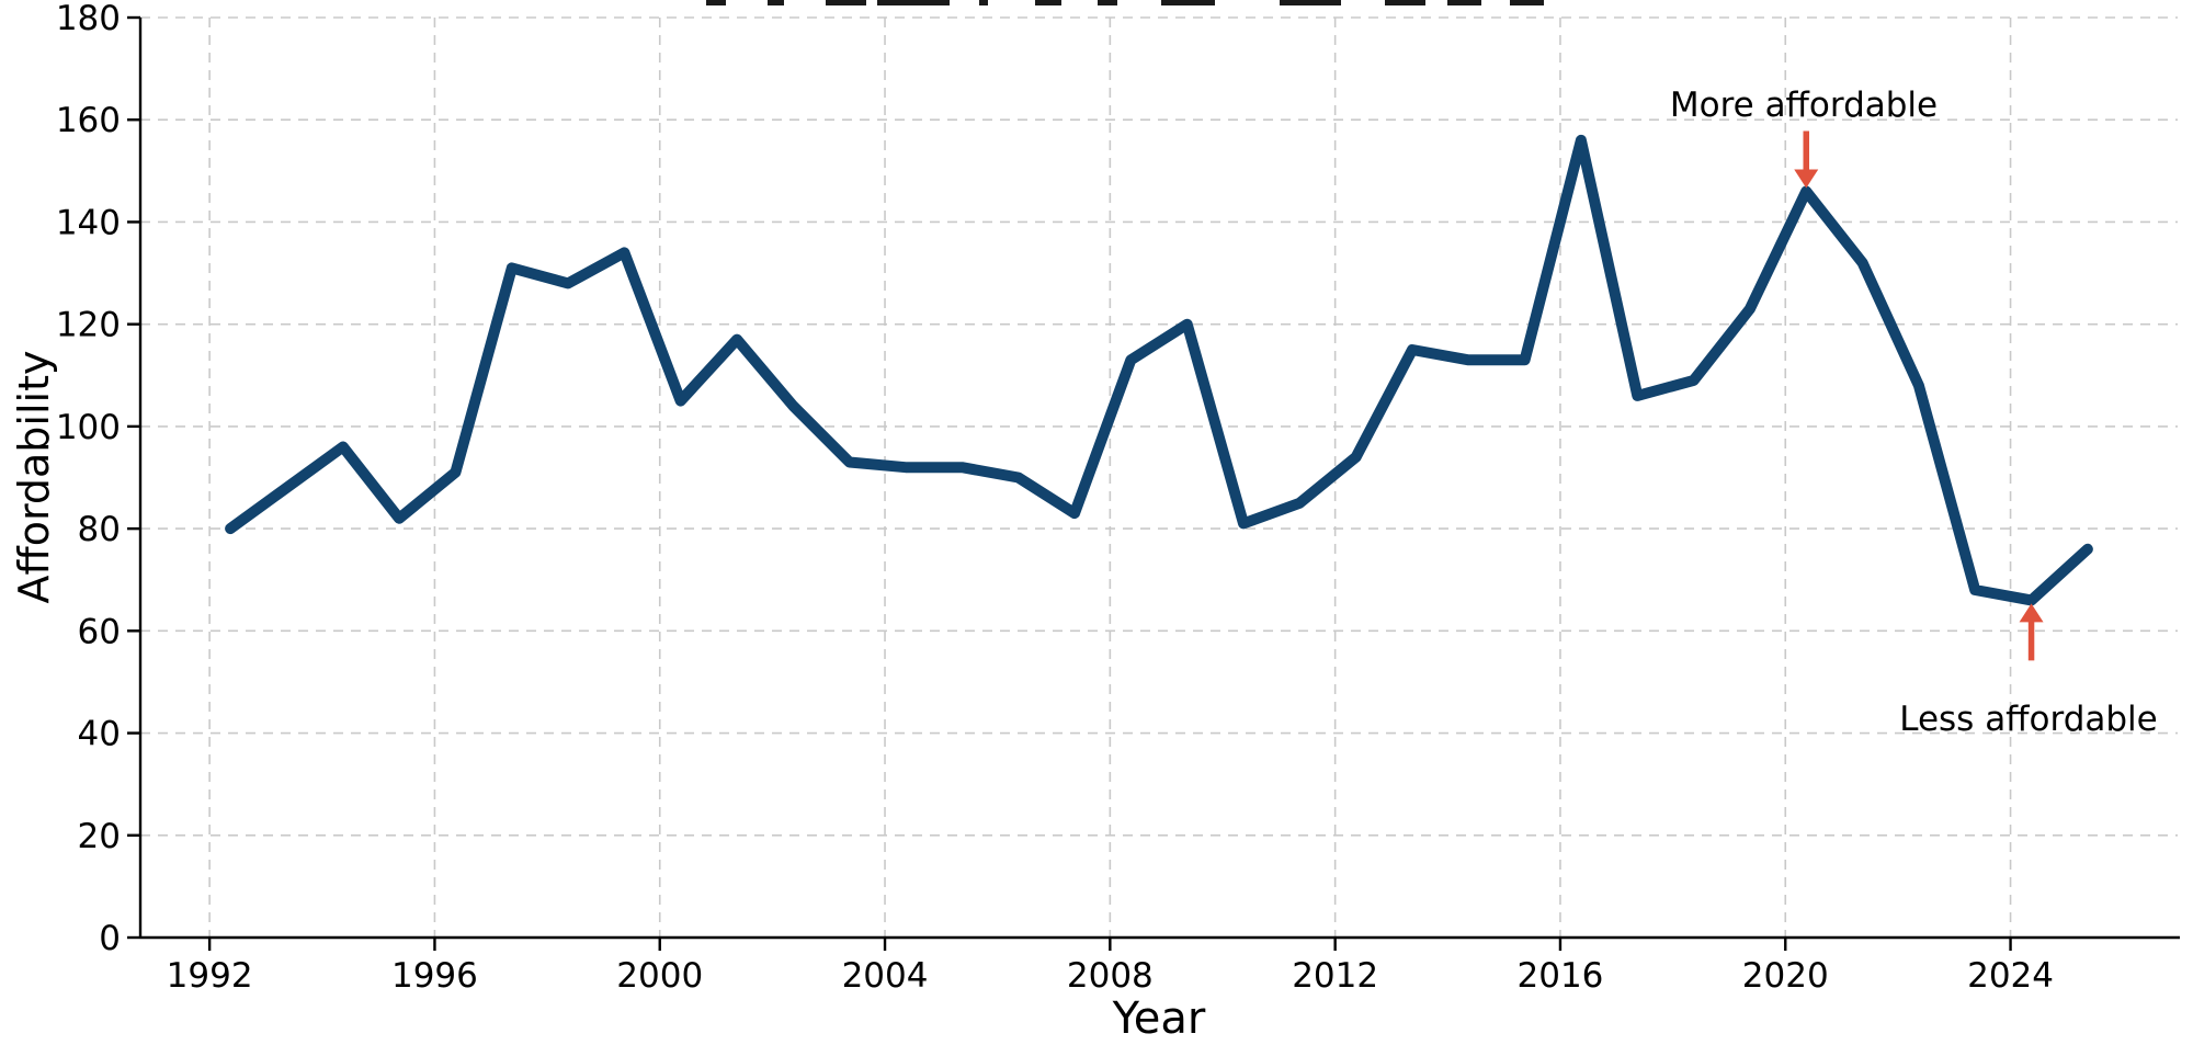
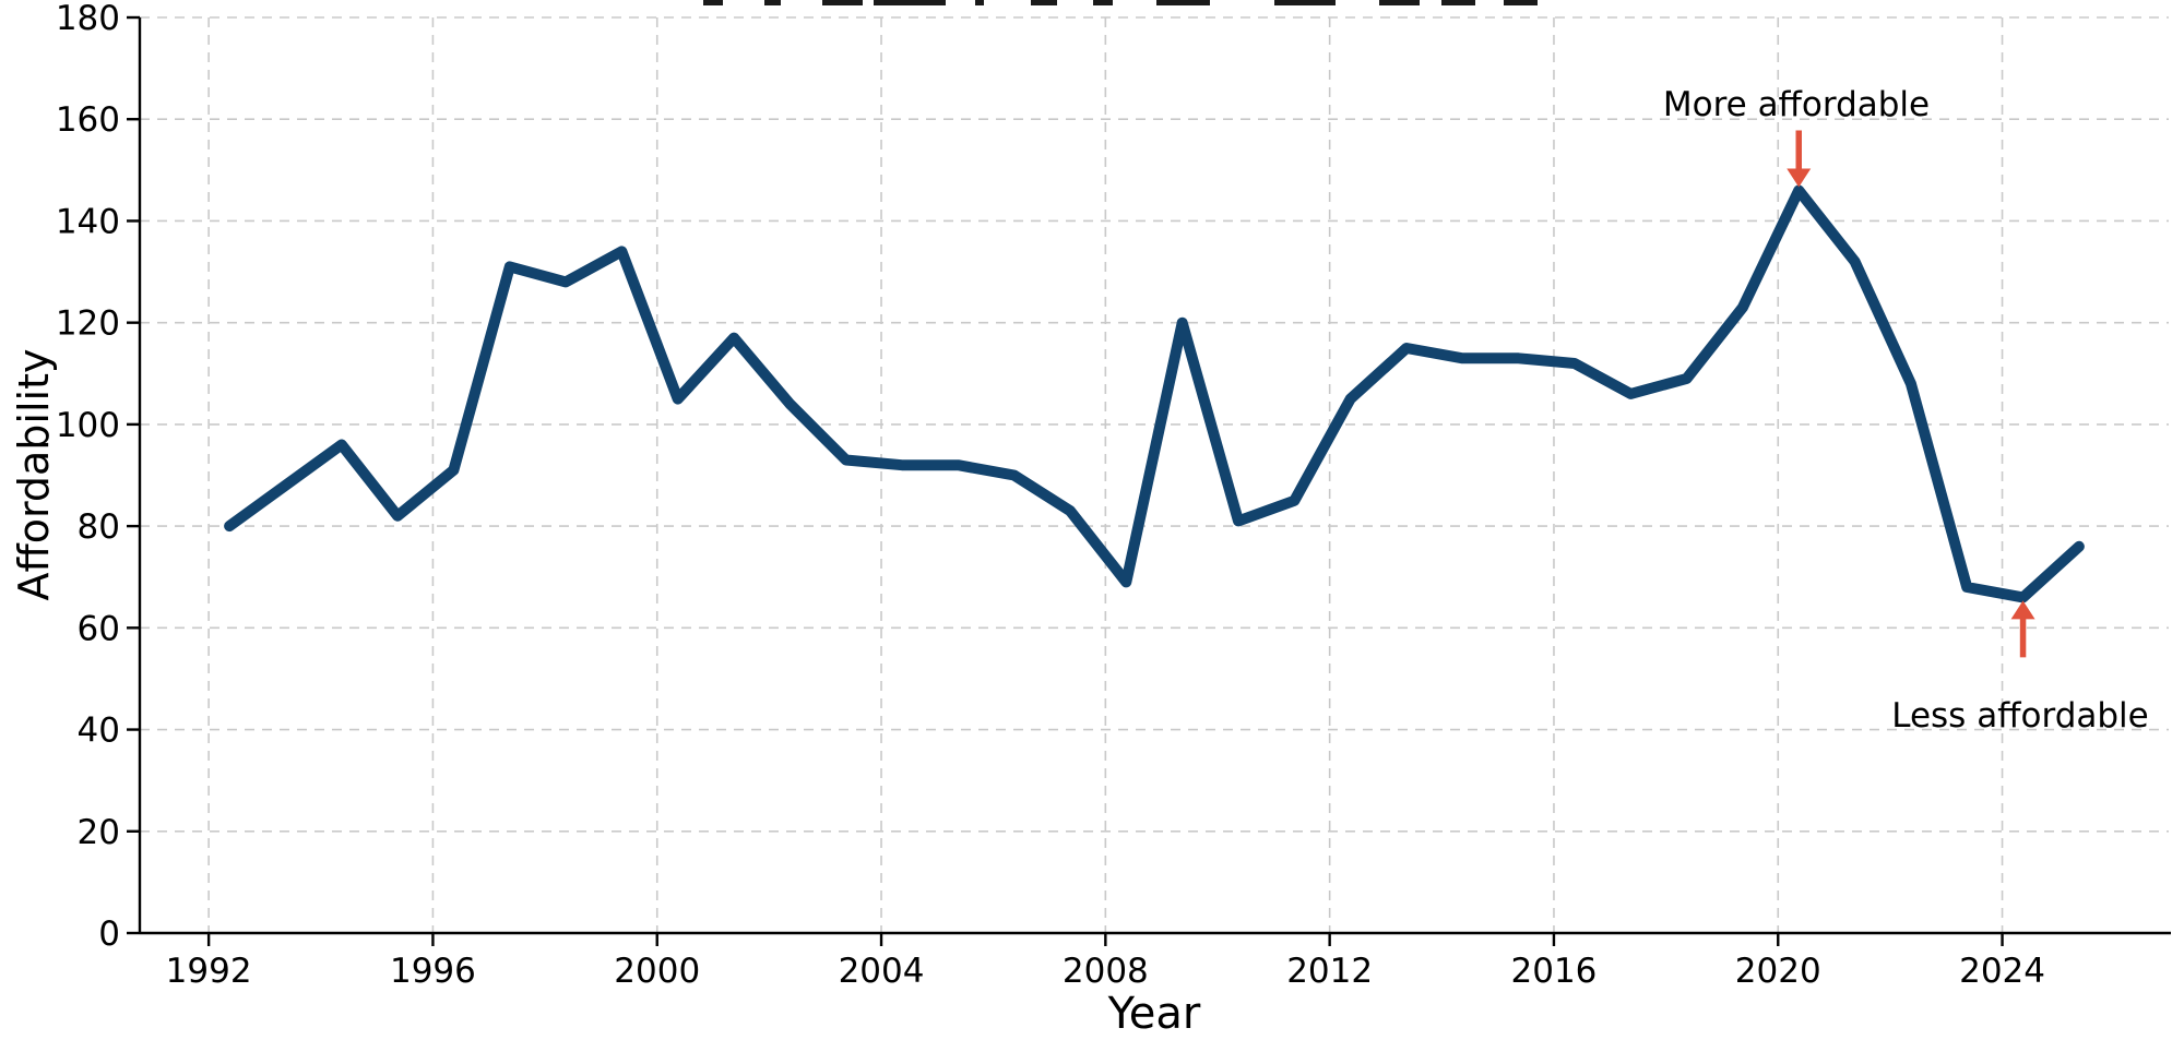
2008: 113 -> 69
2012: 94 -> 105
2016: 156 -> 112
